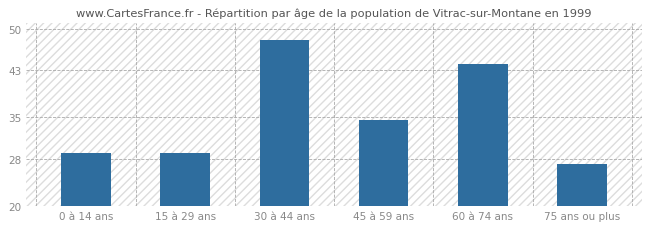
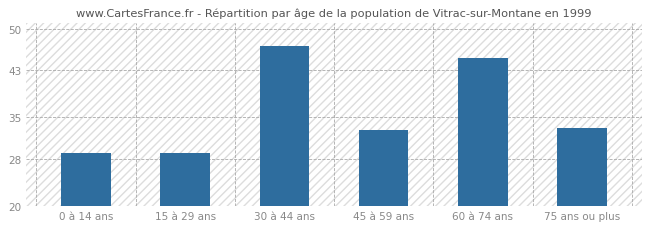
30 à 44 ans: 48.0 -> 47.0
45 à 59 ans: 34.5 -> 32.8
60 à 74 ans: 44.0 -> 45.0
75 ans ou plus: 27.0 -> 33.2
